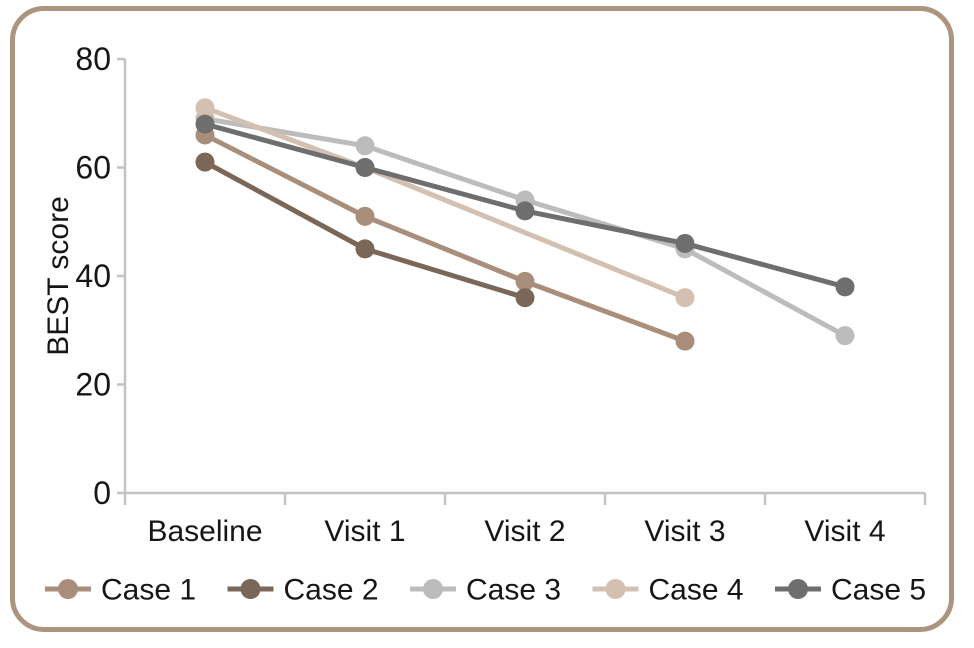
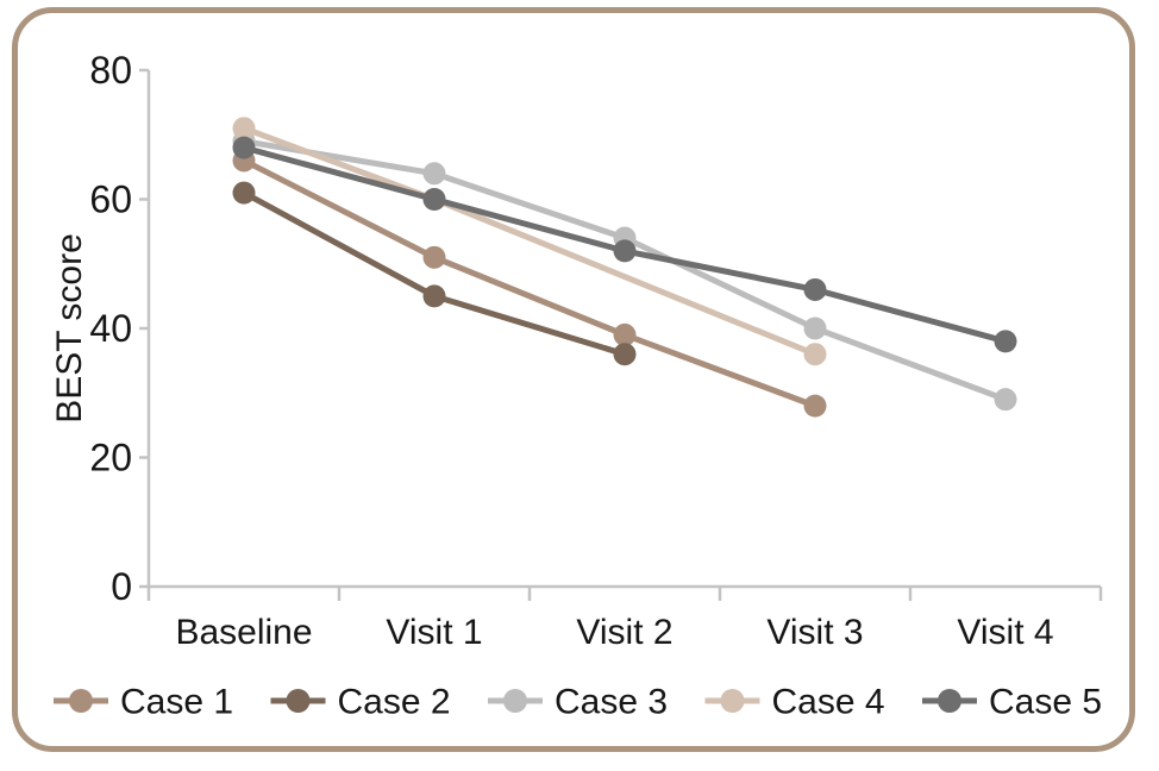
Case 3/Visit 3: 45 -> 40
